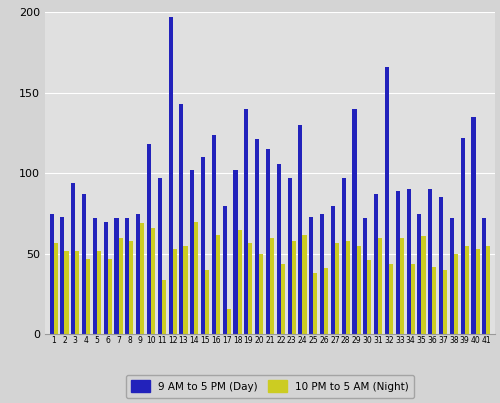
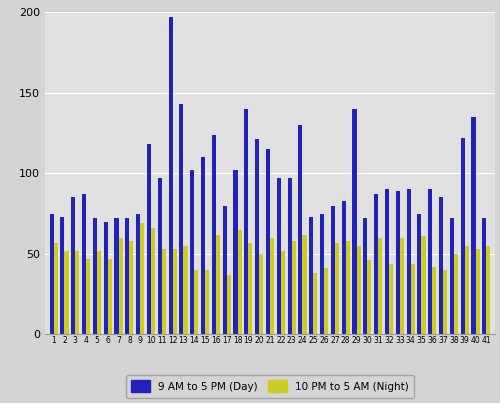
9 AM to 5 PM (Day)/3: 94 -> 85
10 PM to 5 AM (Night)/11: 34 -> 53
10 PM to 5 AM (Night)/14: 70 -> 40
10 PM to 5 AM (Night)/17: 16 -> 37
9 AM to 5 PM (Day)/22: 106 -> 97
10 PM to 5 AM (Night)/22: 44 -> 52
9 AM to 5 PM (Day)/28: 97 -> 83
9 AM to 5 PM (Day)/32: 166 -> 90
